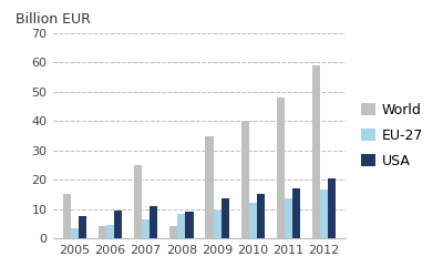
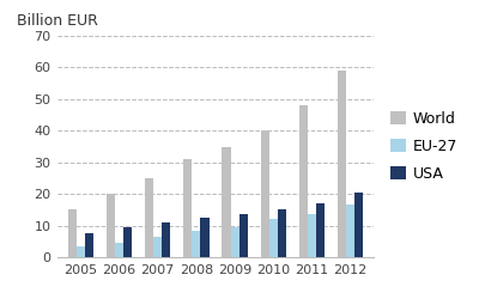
World/2006: 4 -> 20
World/2008: 4 -> 31
USA/2008: 9.0 -> 12.5
